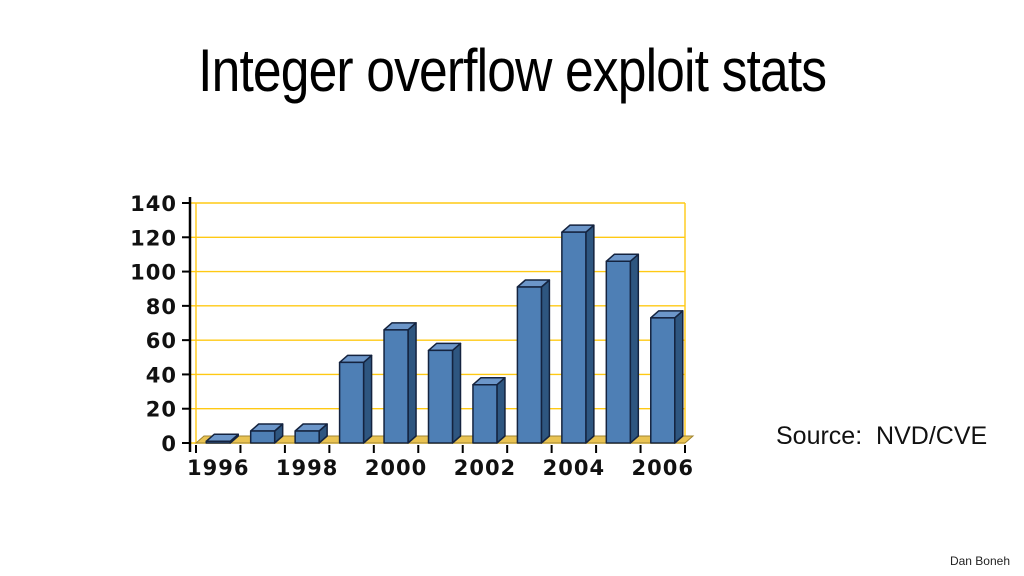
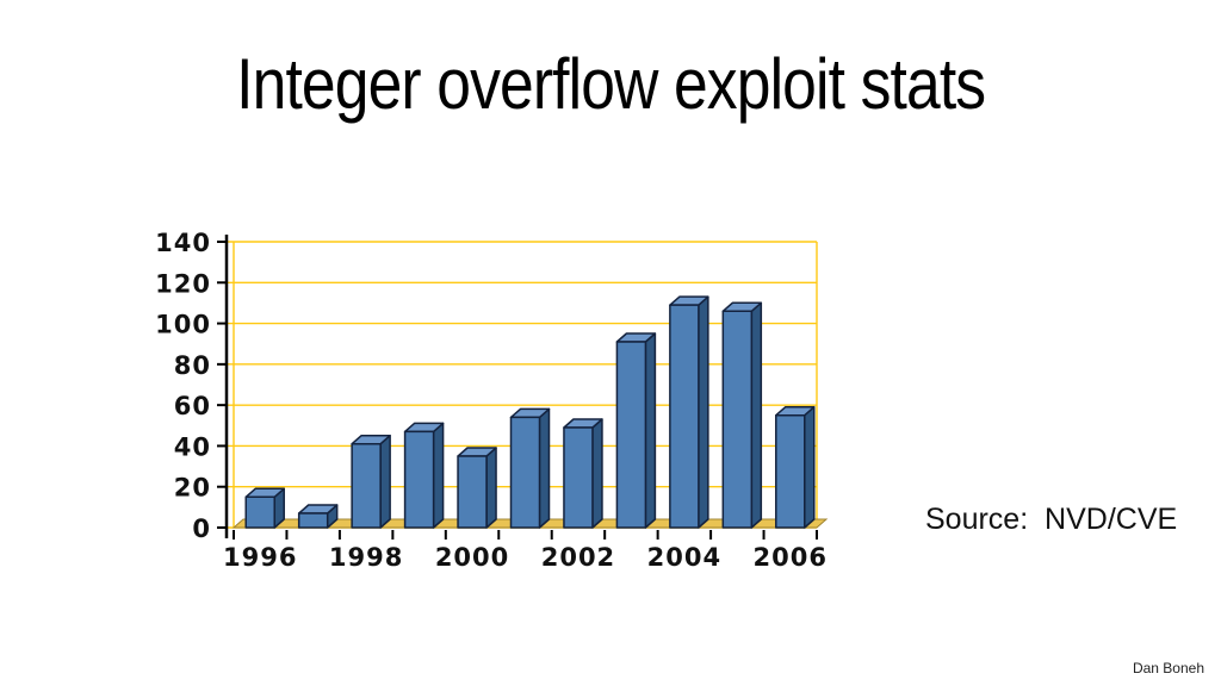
1996: 1 -> 15
1998: 7 -> 41
2000: 66 -> 35
2002: 34 -> 49
2004: 123 -> 109
2006: 73 -> 55
